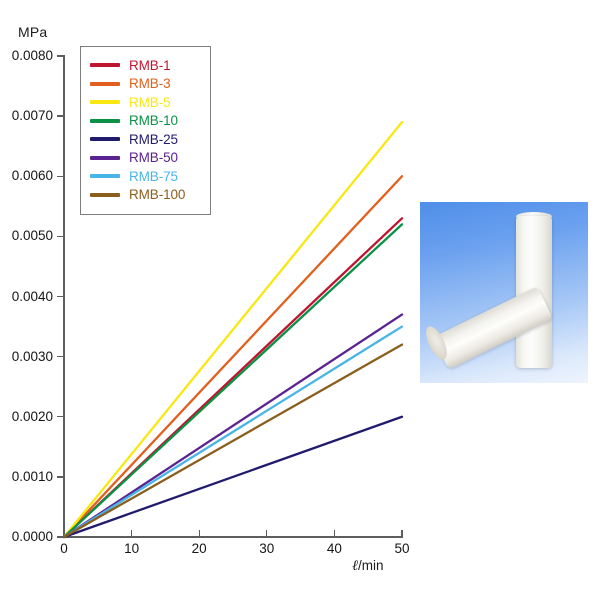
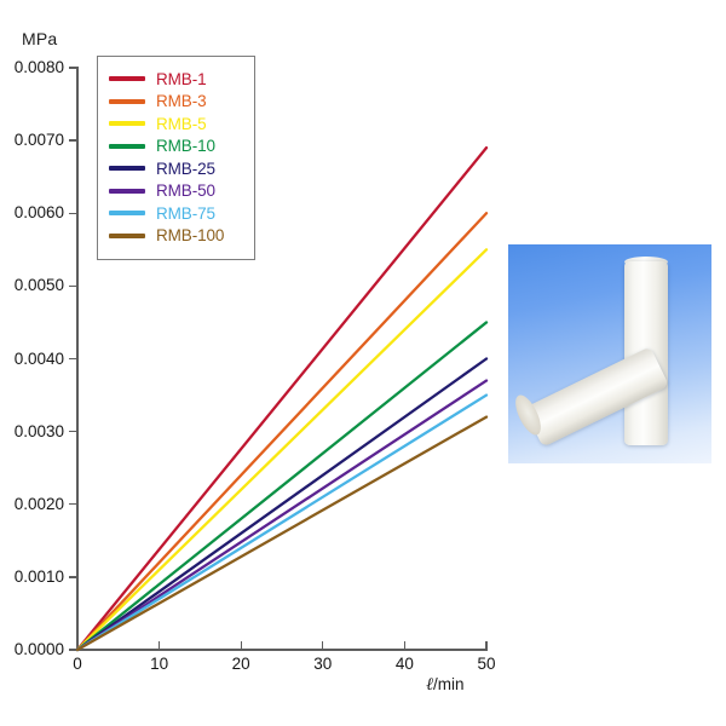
RMB-1/50: 0.0053 -> 0.0069
RMB-5/50: 0.0069 -> 0.0055
RMB-10/50: 0.0052 -> 0.0045
RMB-25/50: 0.002 -> 0.004
